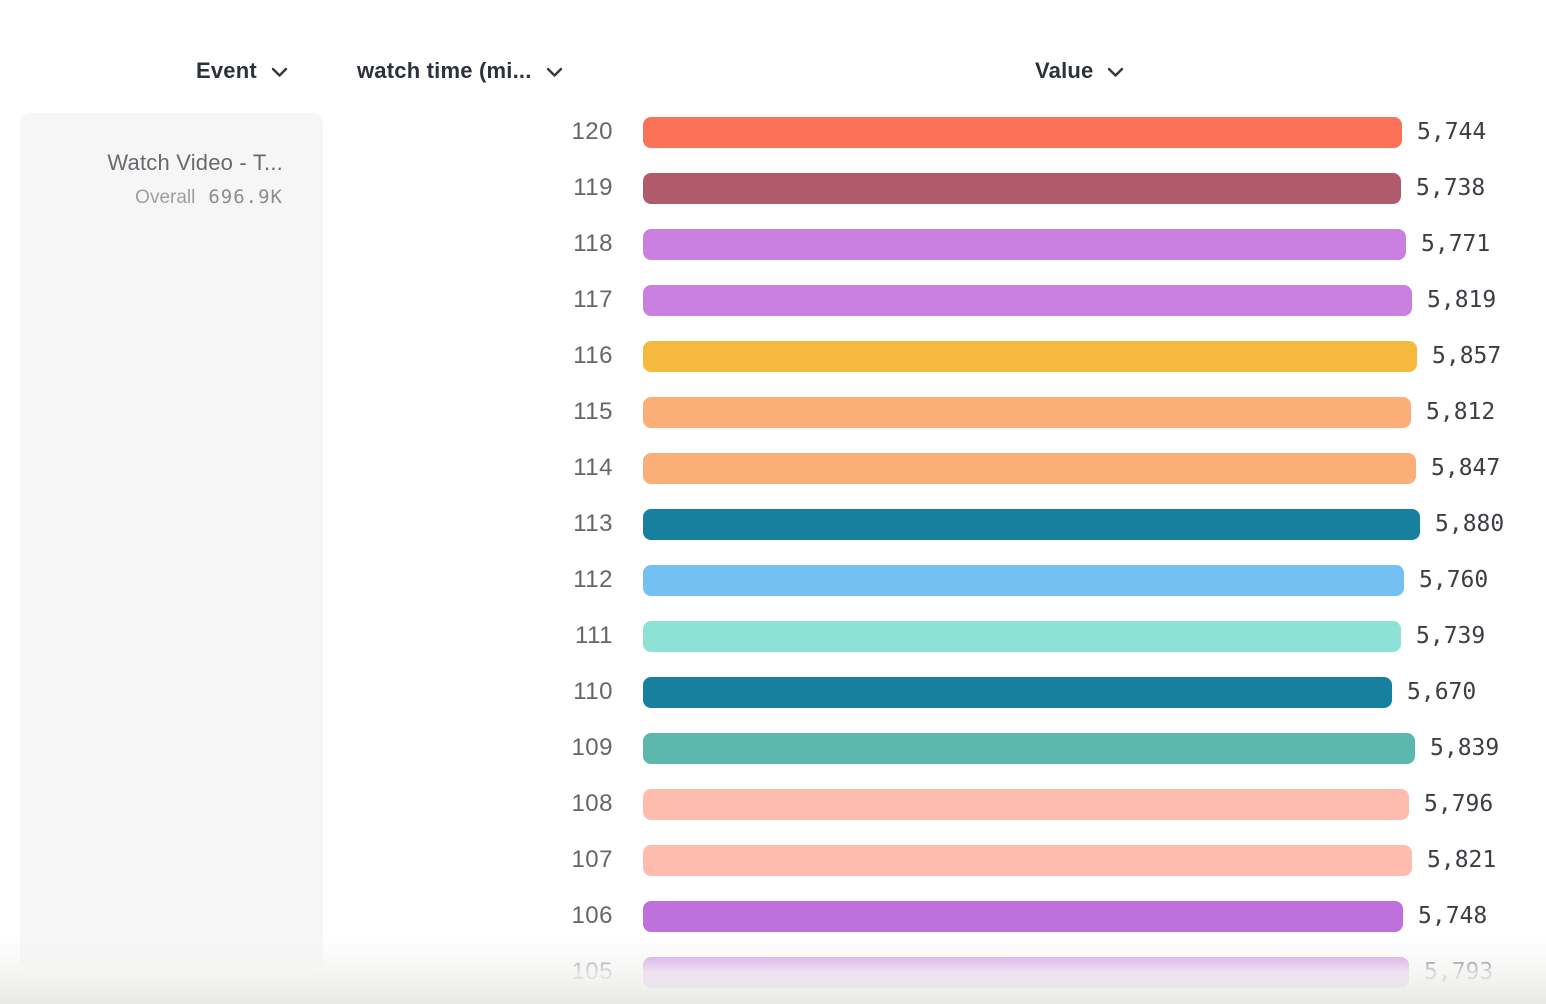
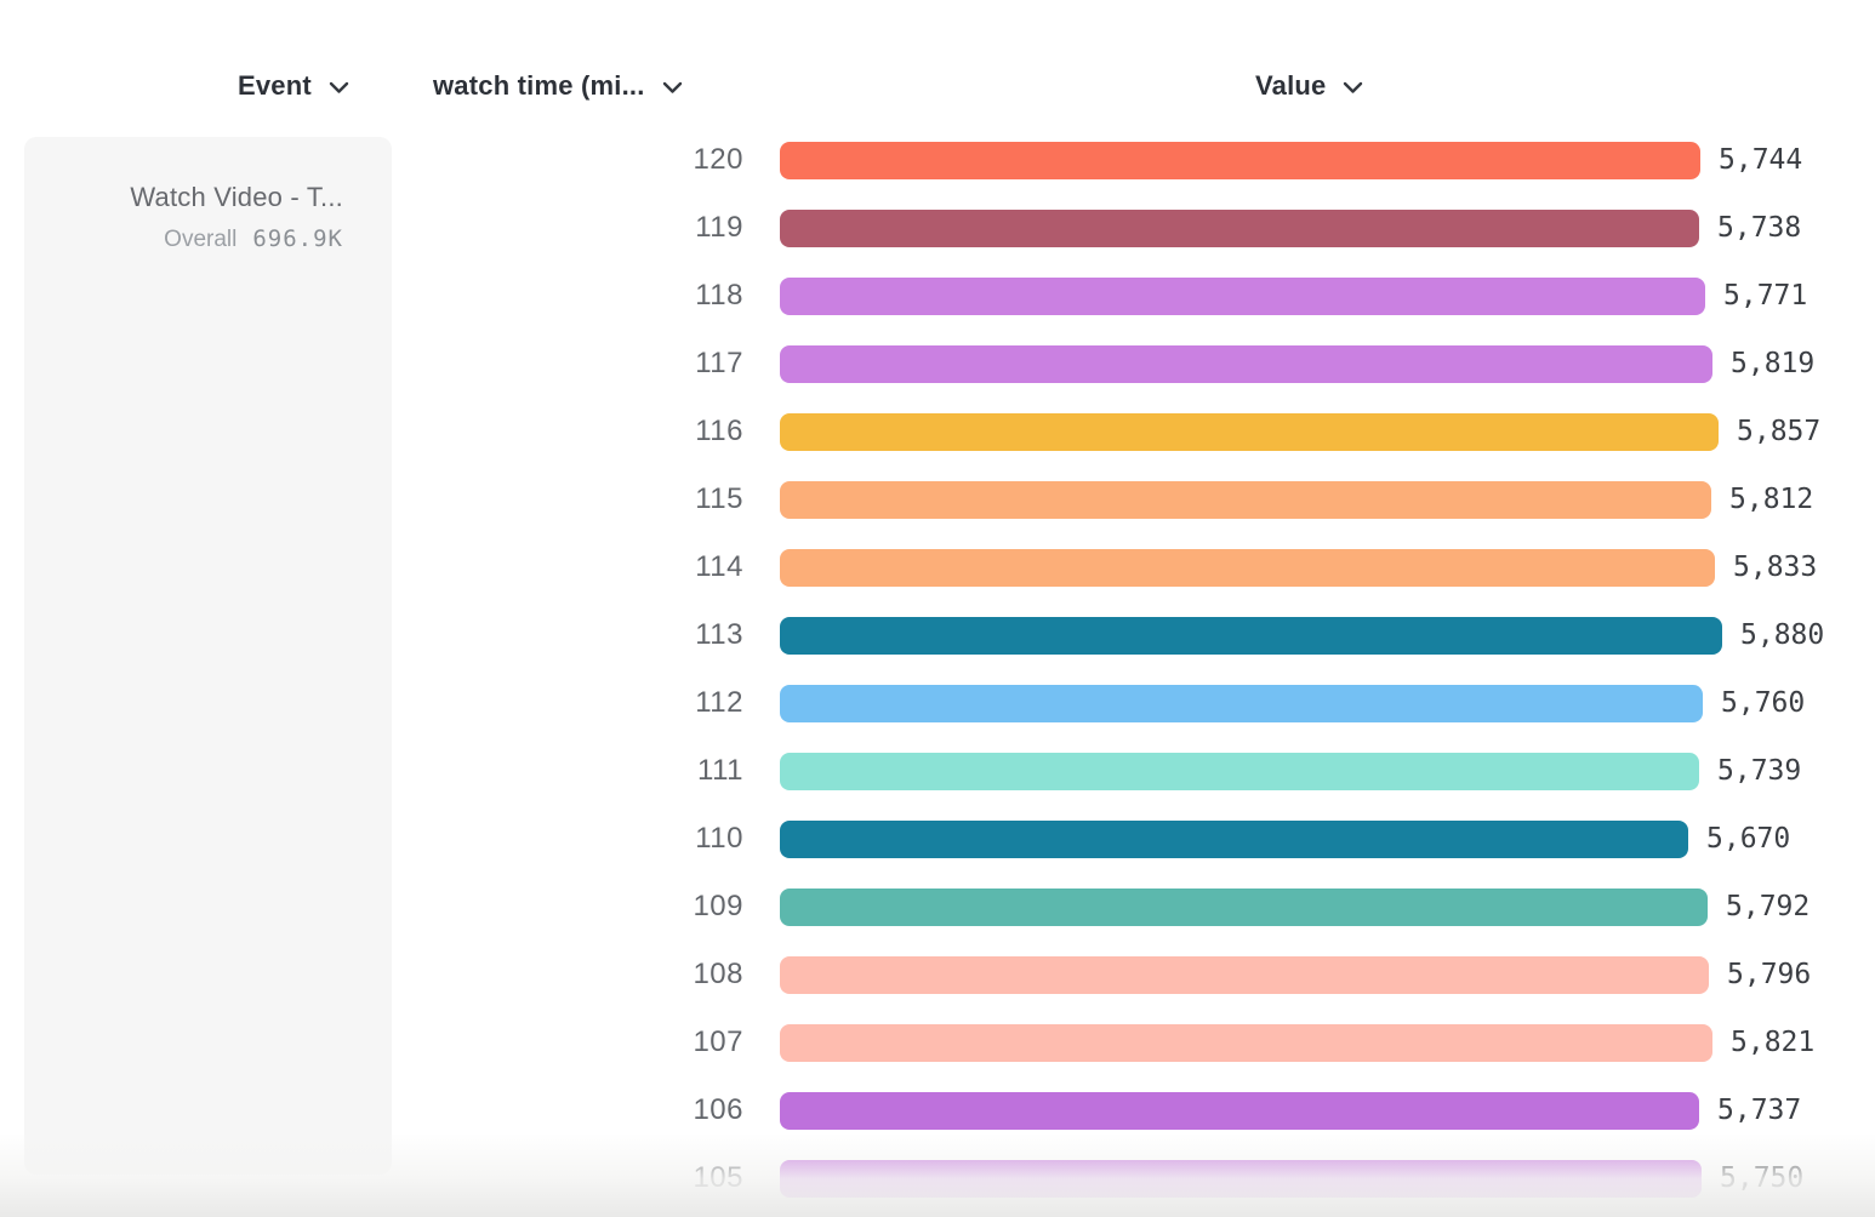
114: 5,847 -> 5,833
109: 5,839 -> 5,792
106: 5,748 -> 5,737
105: 5,793 -> 5,750
